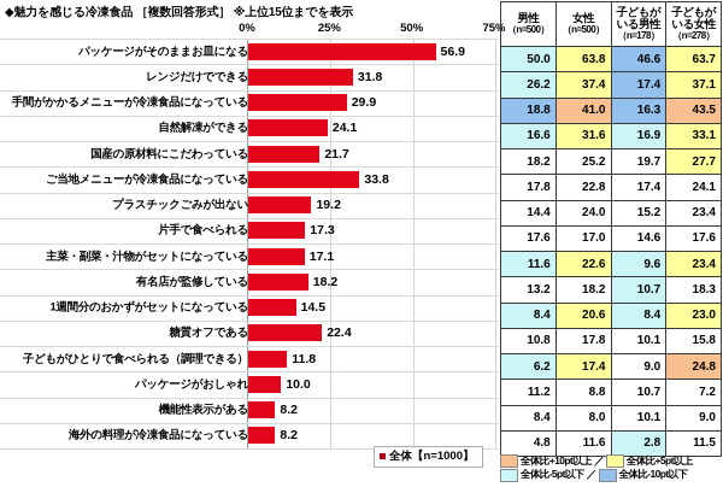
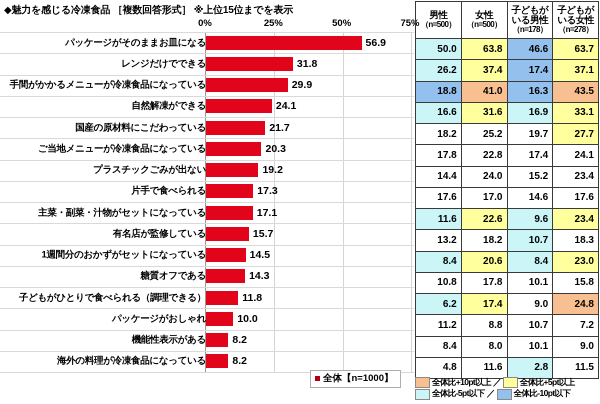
ご当地メニューが冷凍食品になっている: 33.8 -> 20.3
有名店が監修している: 18.2 -> 15.7
糖質オフである: 22.4 -> 14.3
